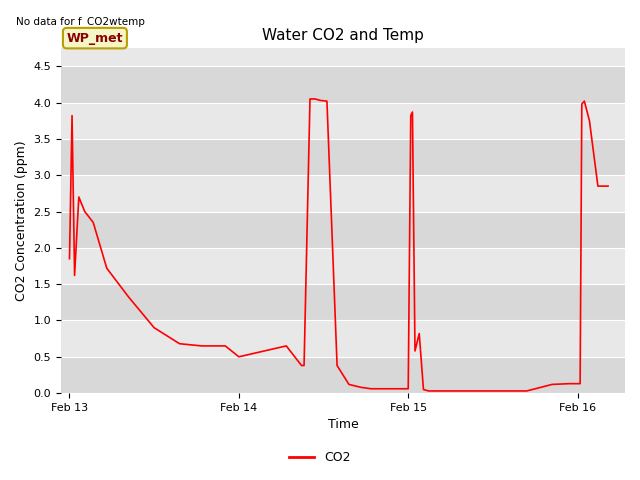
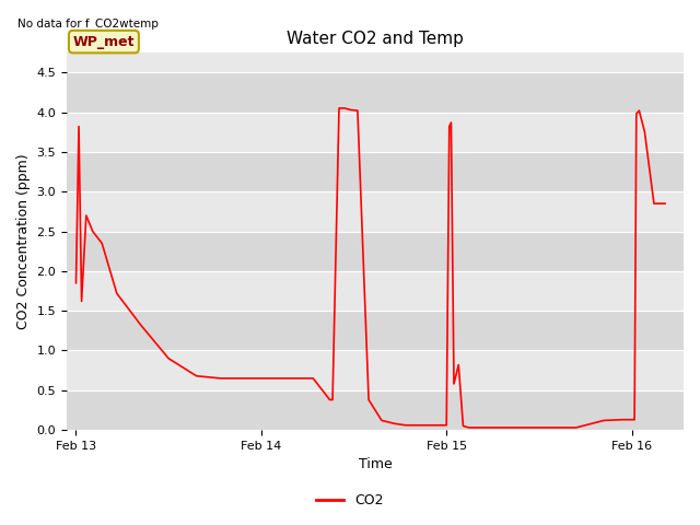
Feb 14: 0.50 -> 0.65
